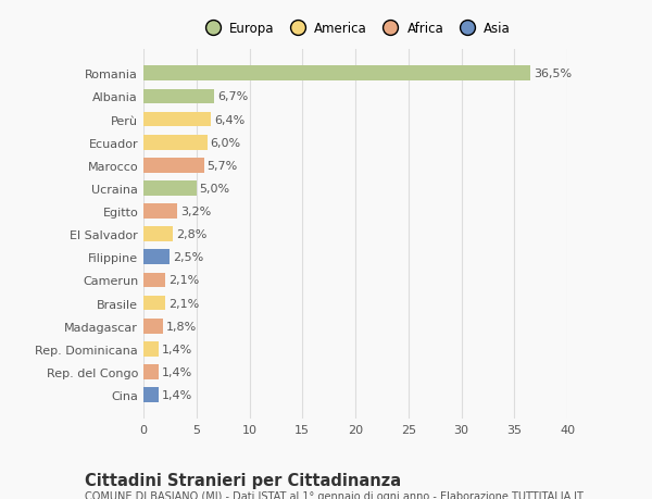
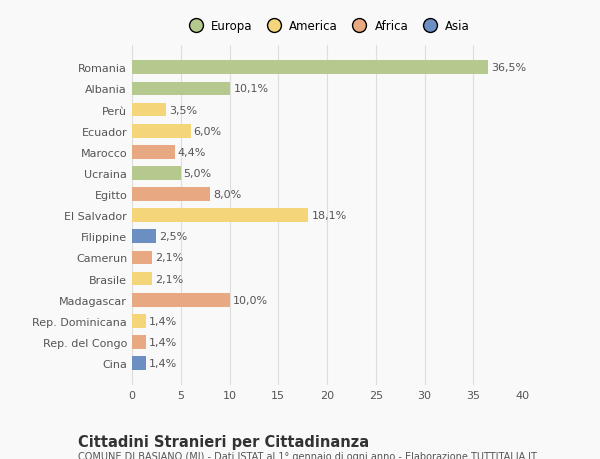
Albania: 6,7% -> 10,1%
Perù: 6,4% -> 3,5%
Marocco: 5,7% -> 4,4%
Egitto: 3,2% -> 8,0%
El Salvador: 2,8% -> 18,1%
Madagascar: 1,8% -> 10,0%
